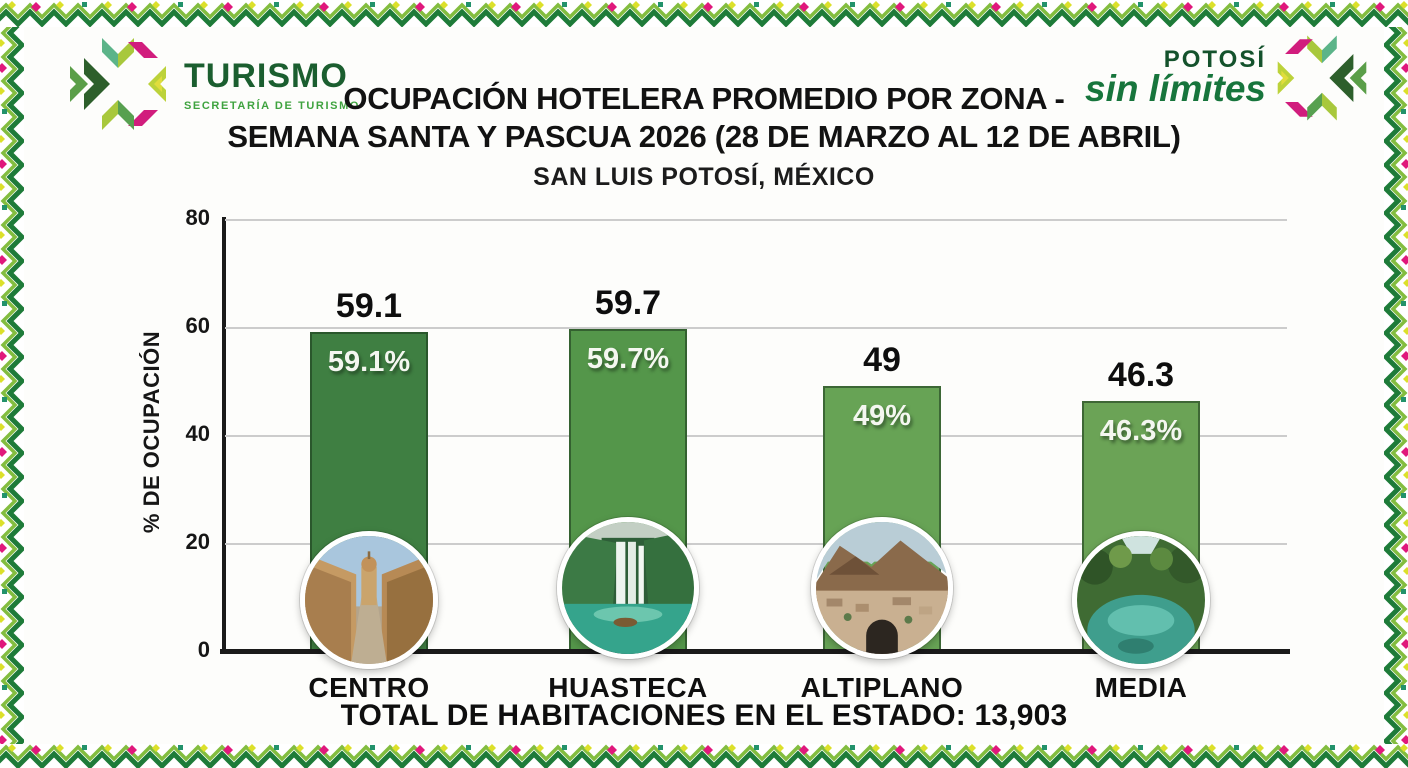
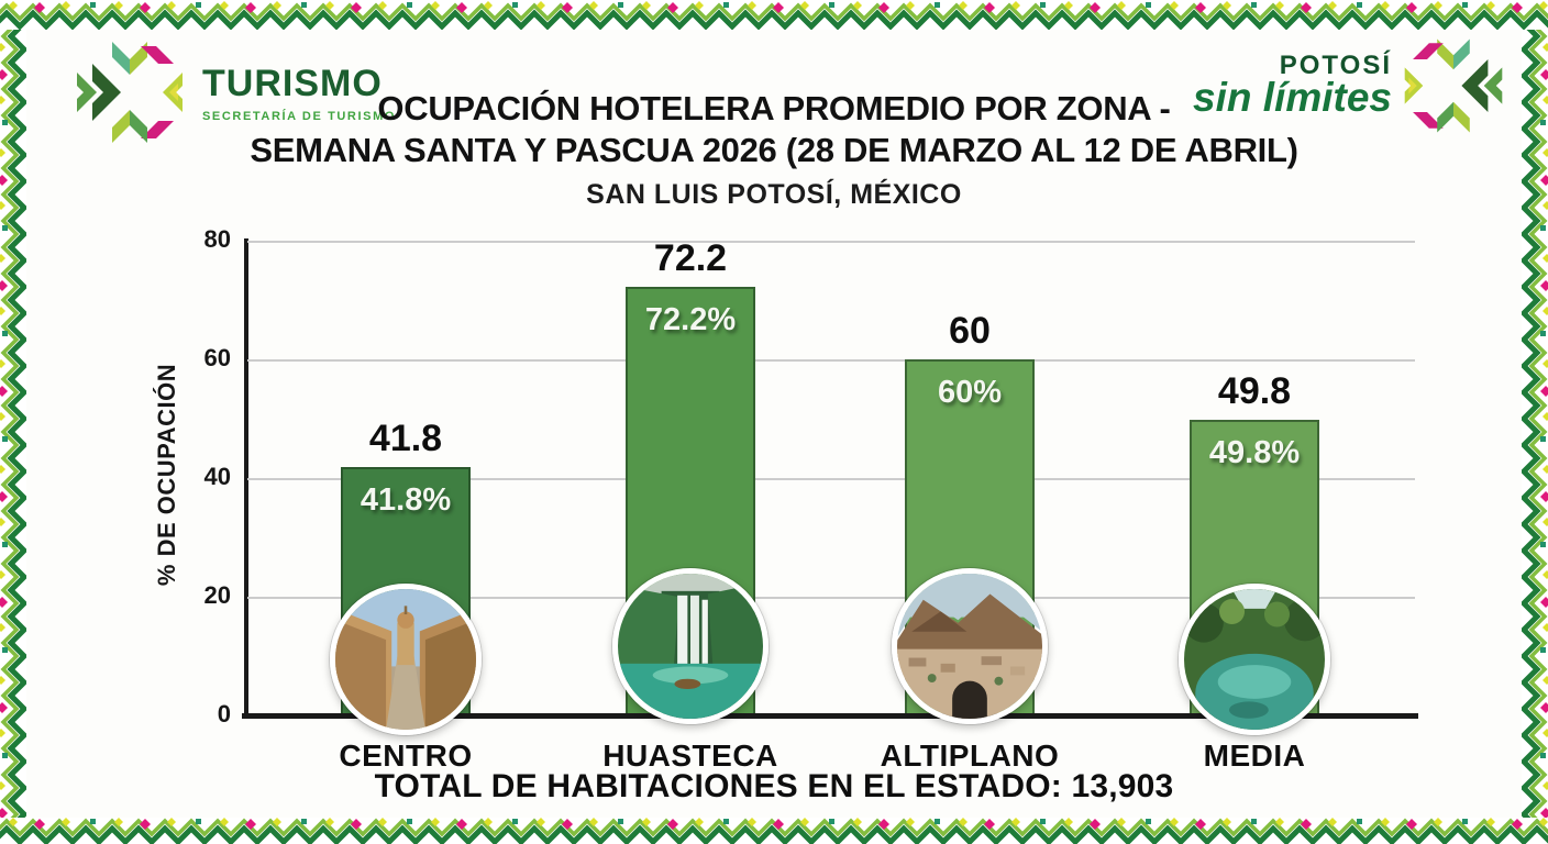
CENTRO: 59.1% -> 41.8%
HUASTECA: 59.7% -> 72.2%
ALTIPLANO: 49% -> 60%
MEDIA: 46.3% -> 49.8%
